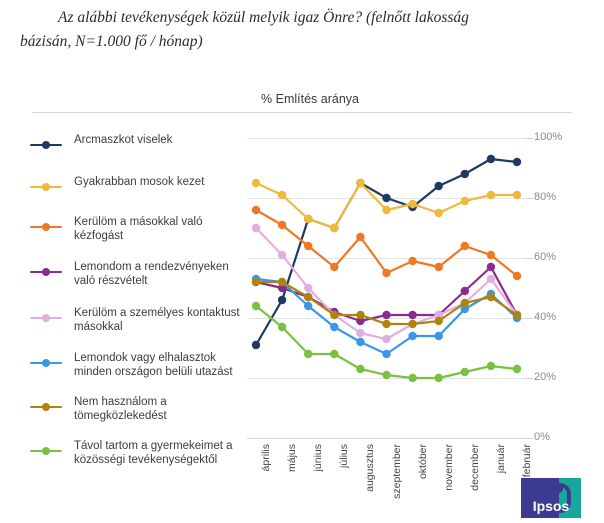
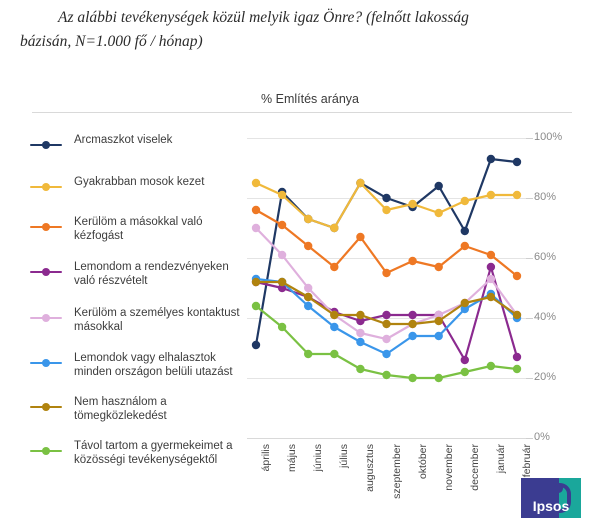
Arcmaszkot viselek/május: 46% -> 82%
Arcmaszkot viselek/december: 88% -> 69%
Lemondom a rendezvényeken való részvételt/december: 49% -> 26%
Lemondom a rendezvényeken való részvételt/február: 41% -> 27%
